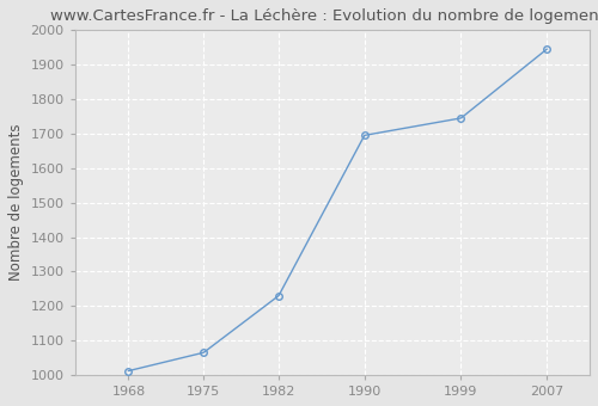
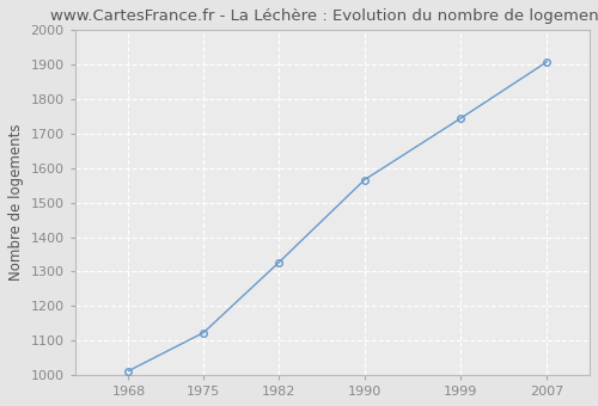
1975: 1065 -> 1123
1982: 1230 -> 1326
1990: 1695 -> 1566
2007: 1945 -> 1908
